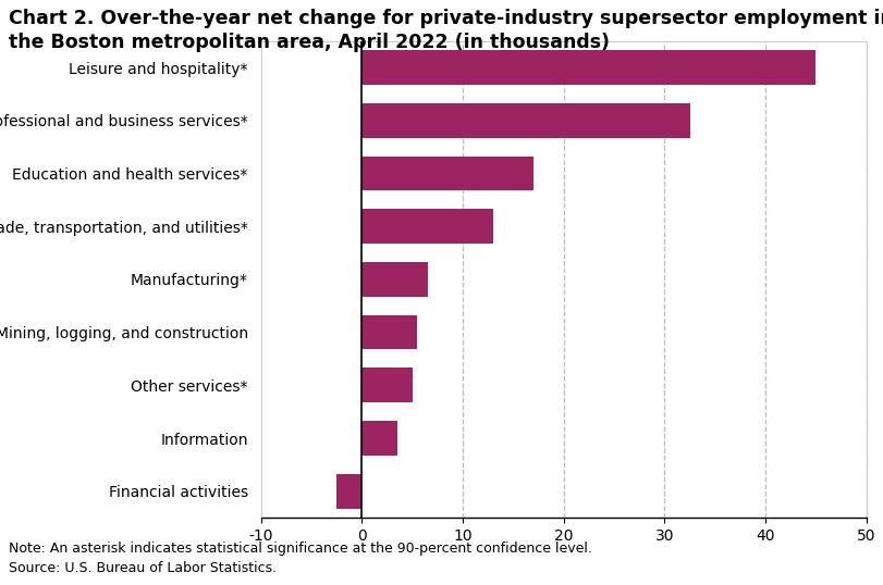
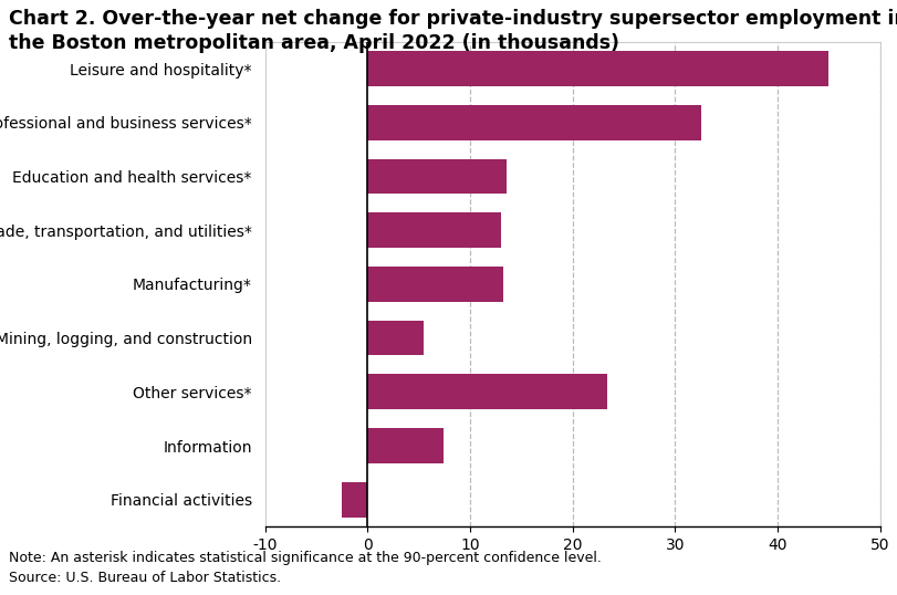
Education and health services*: 17.0 -> 13.6
Manufacturing*: 6.5 -> 13.2
Other services*: 5.0 -> 23.4
Information: 3.5 -> 7.4
